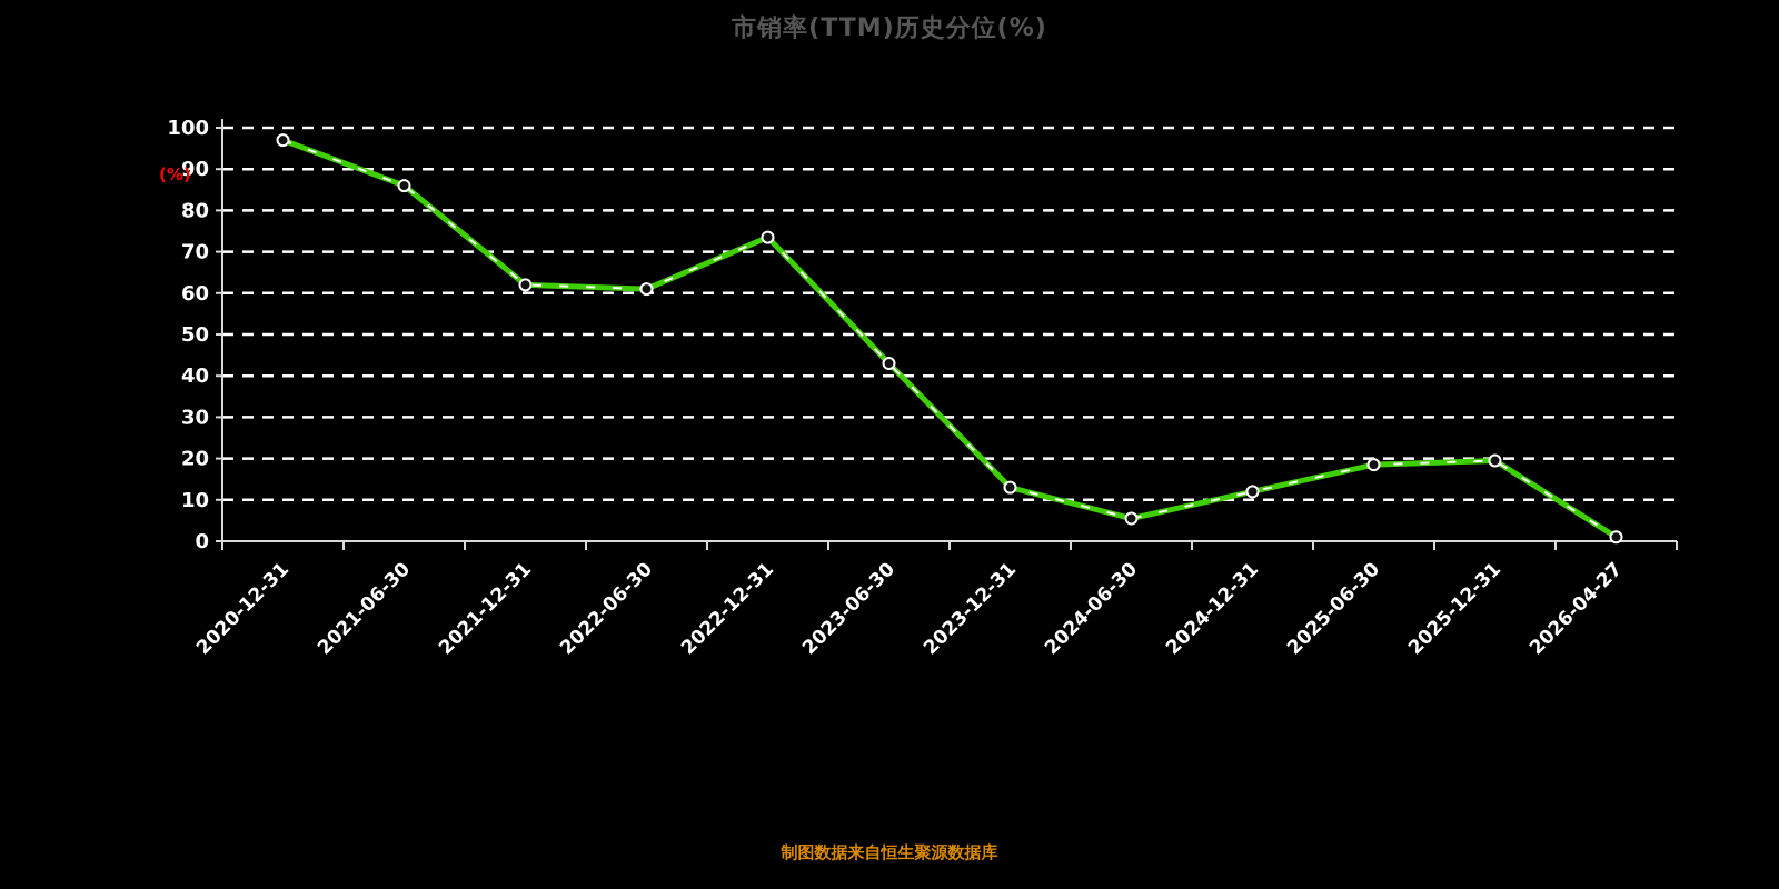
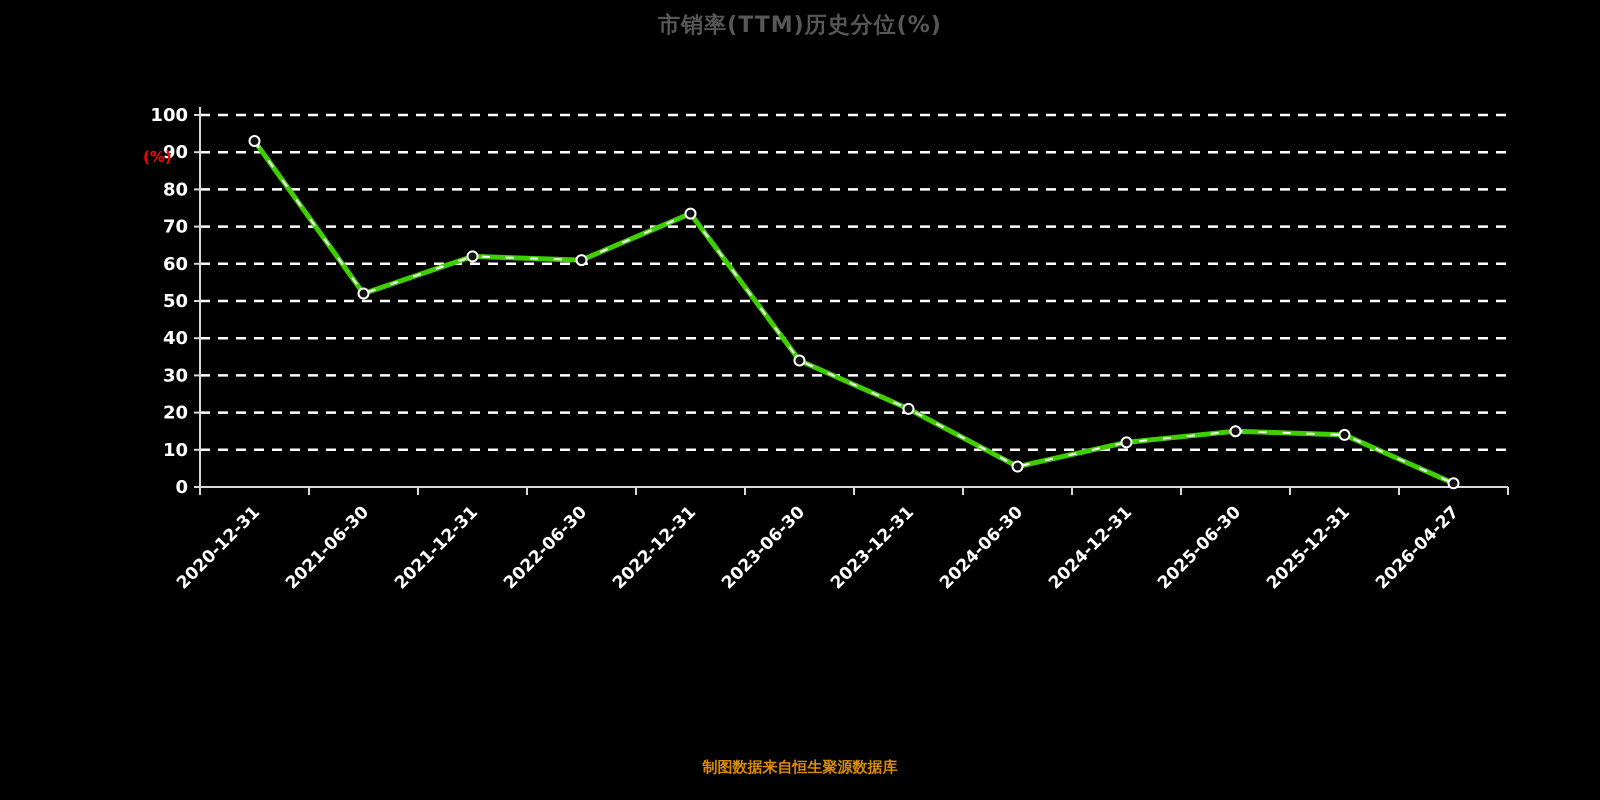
2020-12-31: 97 -> 93
2021-06-30: 86 -> 52
2023-06-30: 43 -> 34
2023-12-31: 13 -> 21
2025-06-30: 18 -> 15
2025-12-31: 20 -> 14
